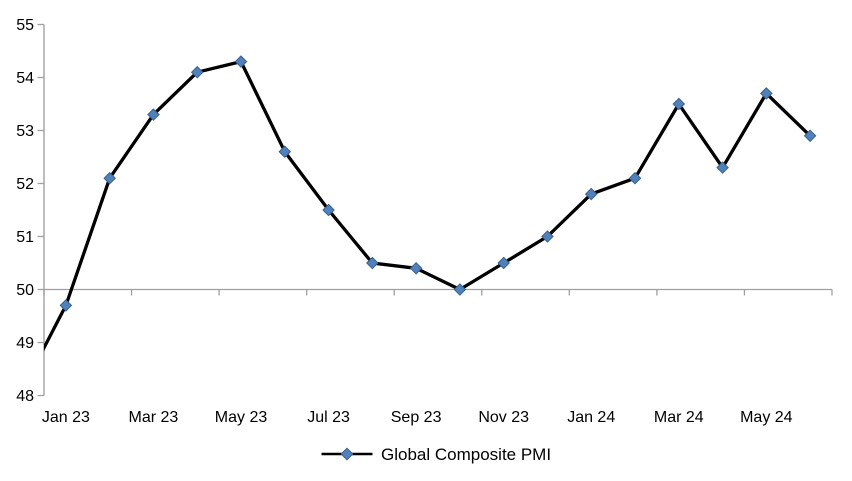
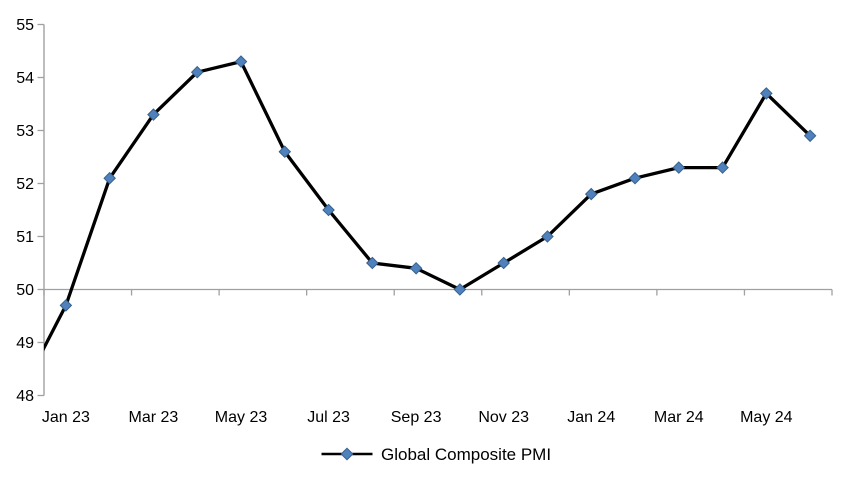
Mar 24: 53.5 -> 52.3
